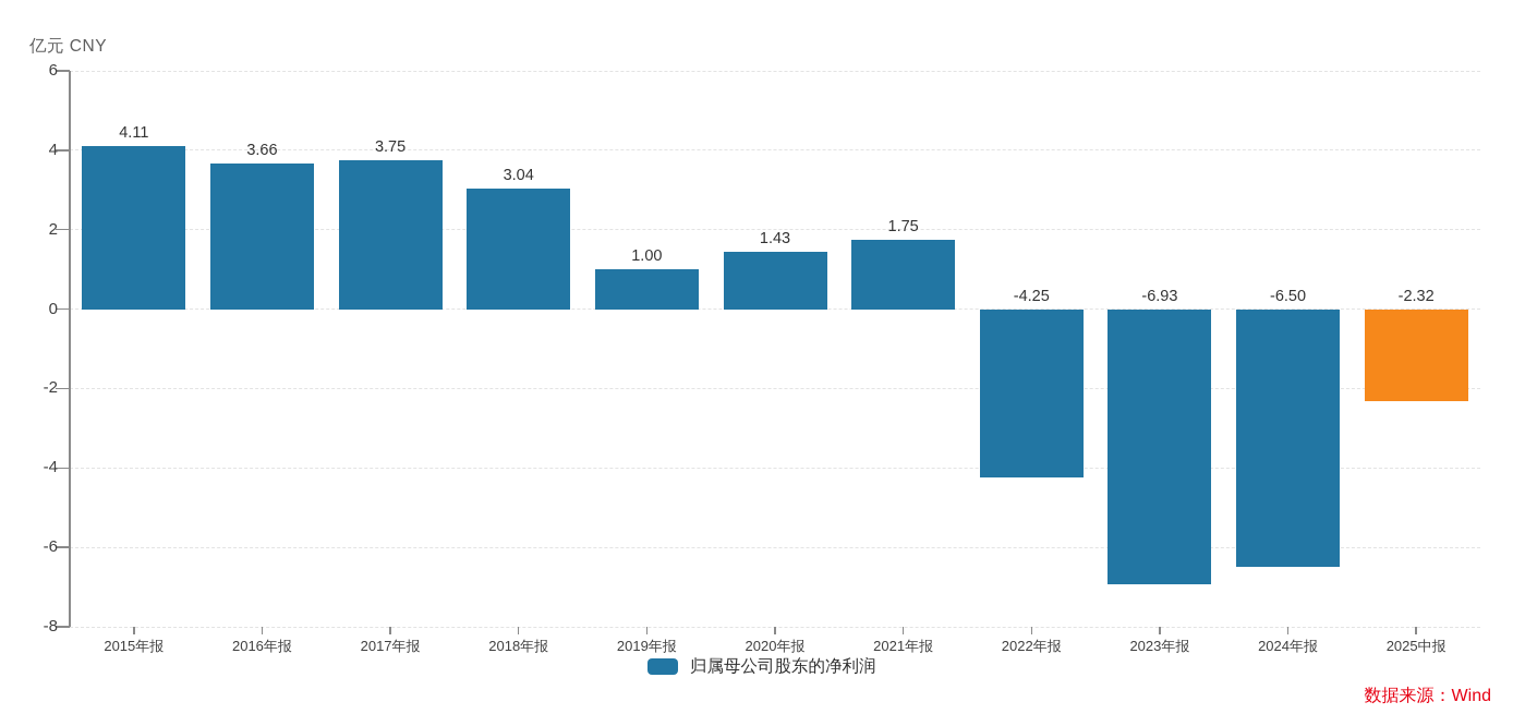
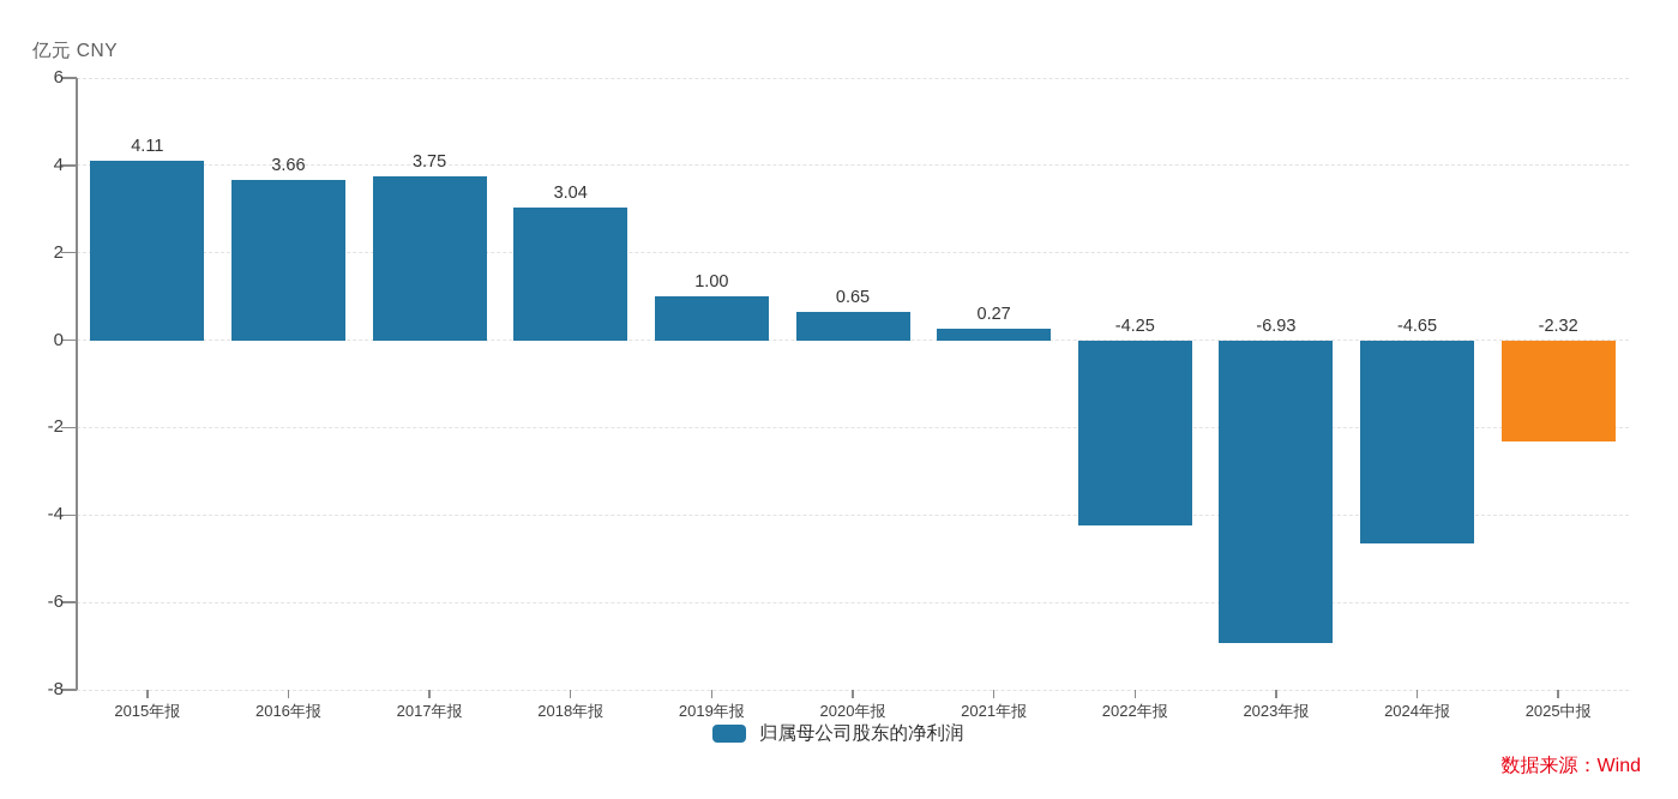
2020年报: 1.43 -> 0.65
2021年报: 1.75 -> 0.27
2024年报: -6.50 -> -4.65
